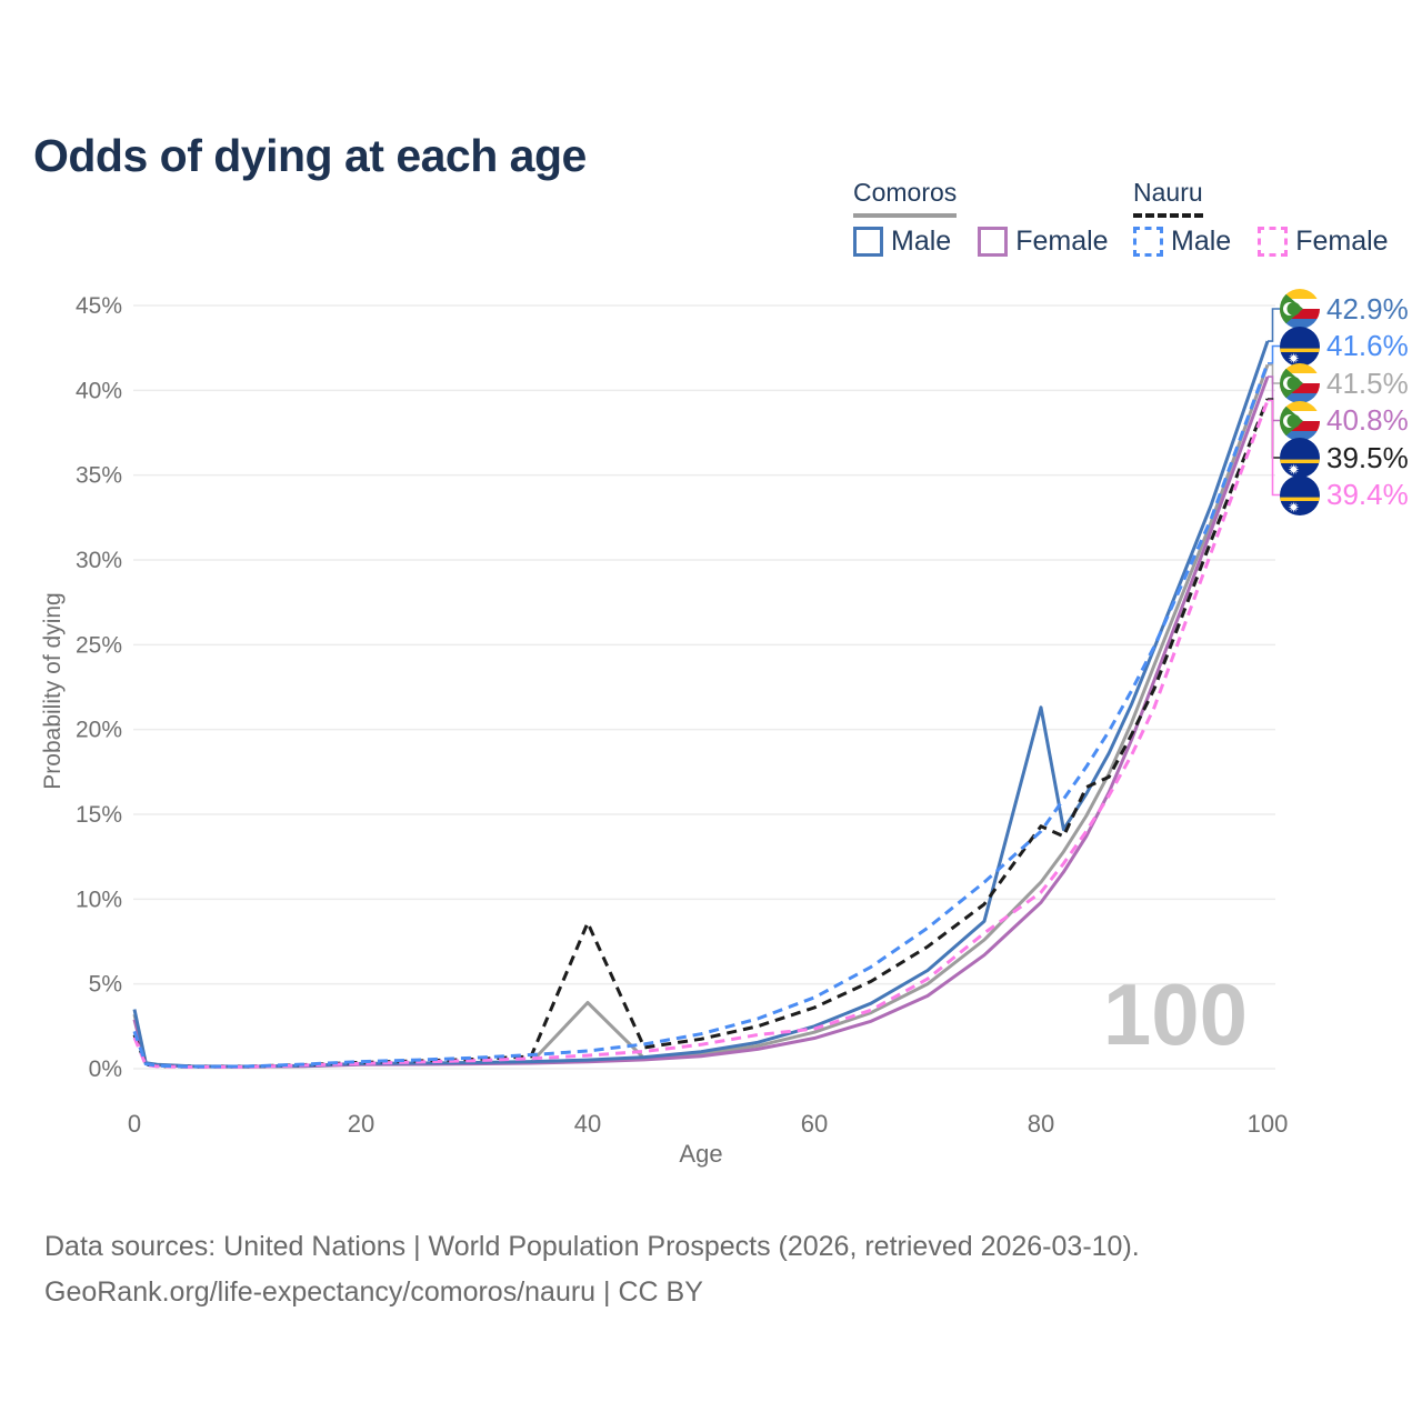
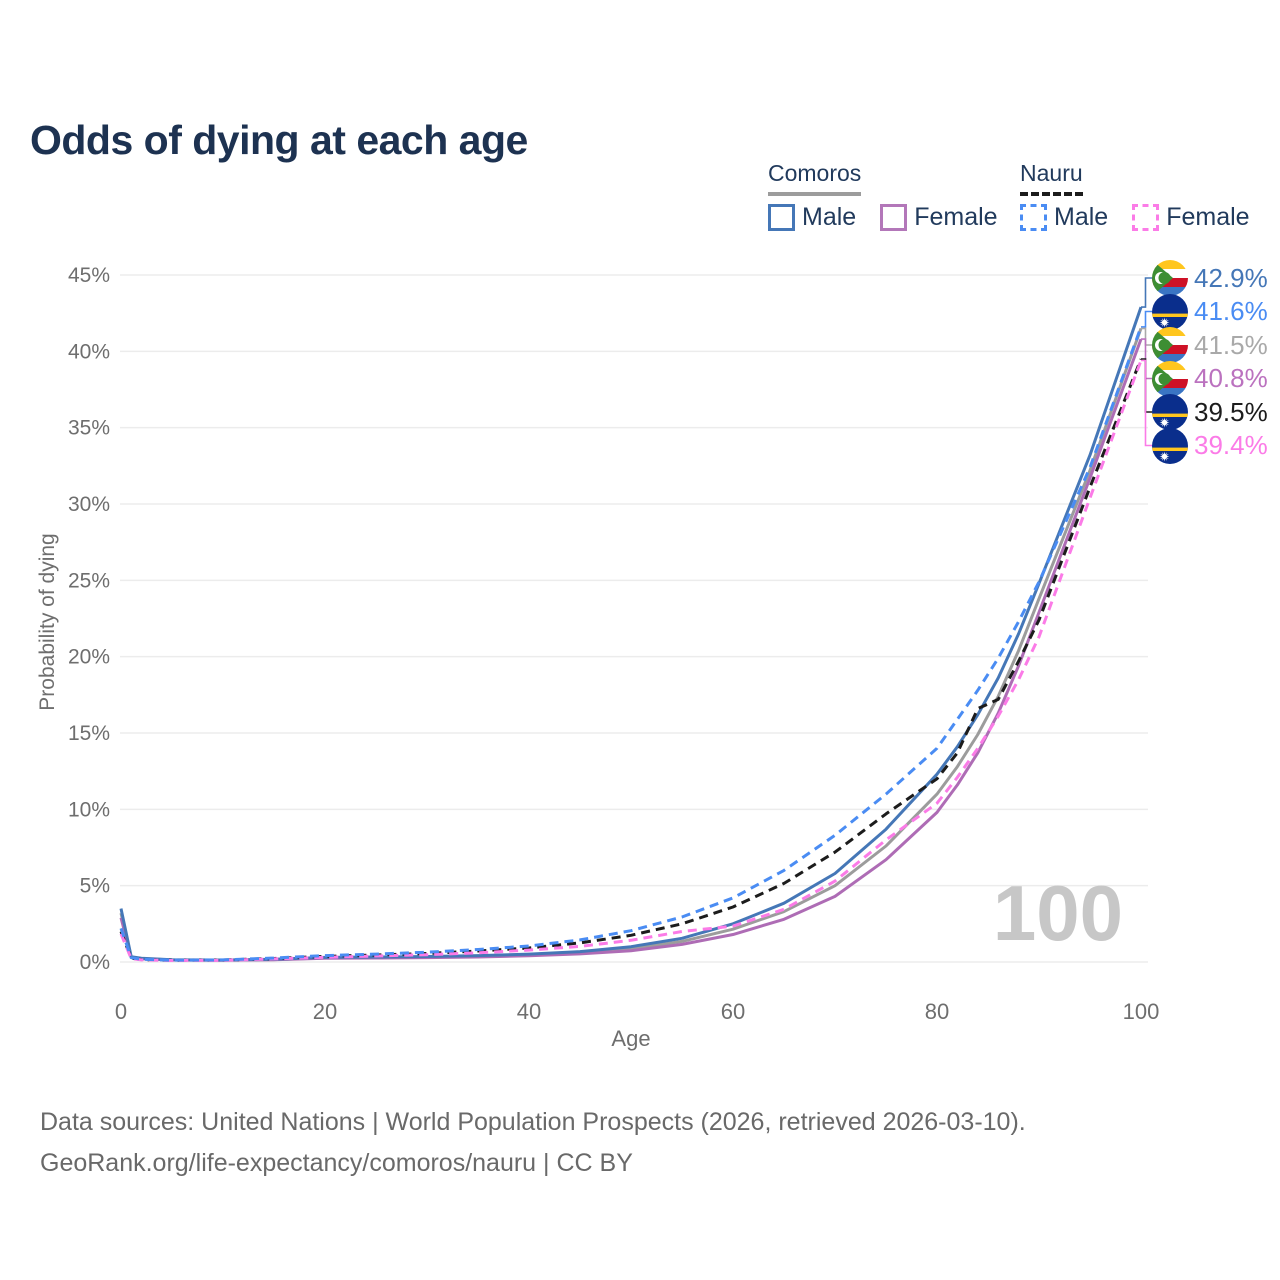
Comoros/40: 3.9% -> 0.5%
Nauru/40: 8.6% -> 0.9%
Comoros Male/80: 21.3% -> 12.3%
Nauru/80: 14.3% -> 12.0%
